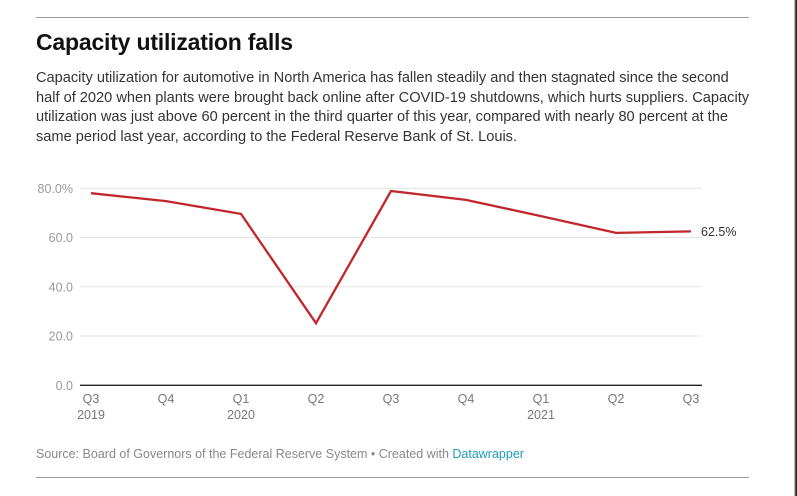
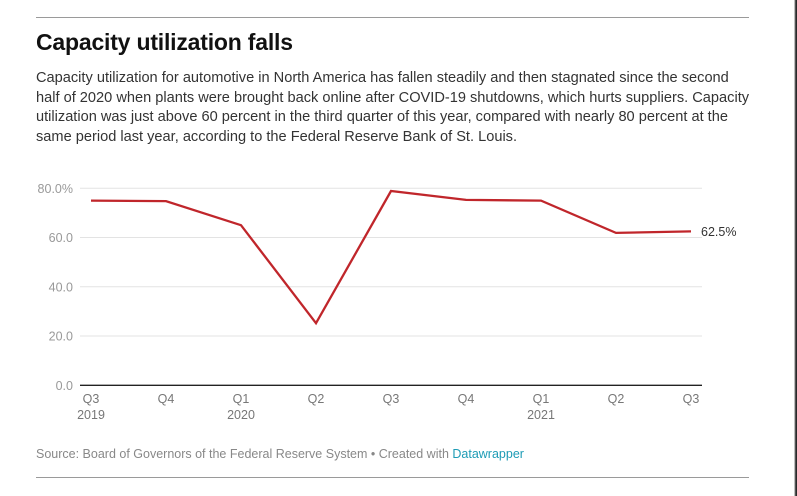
Q3 2019: 78% -> 75%
Q1 2020: 70% -> 65%
Q1 2021: 69% -> 75%
